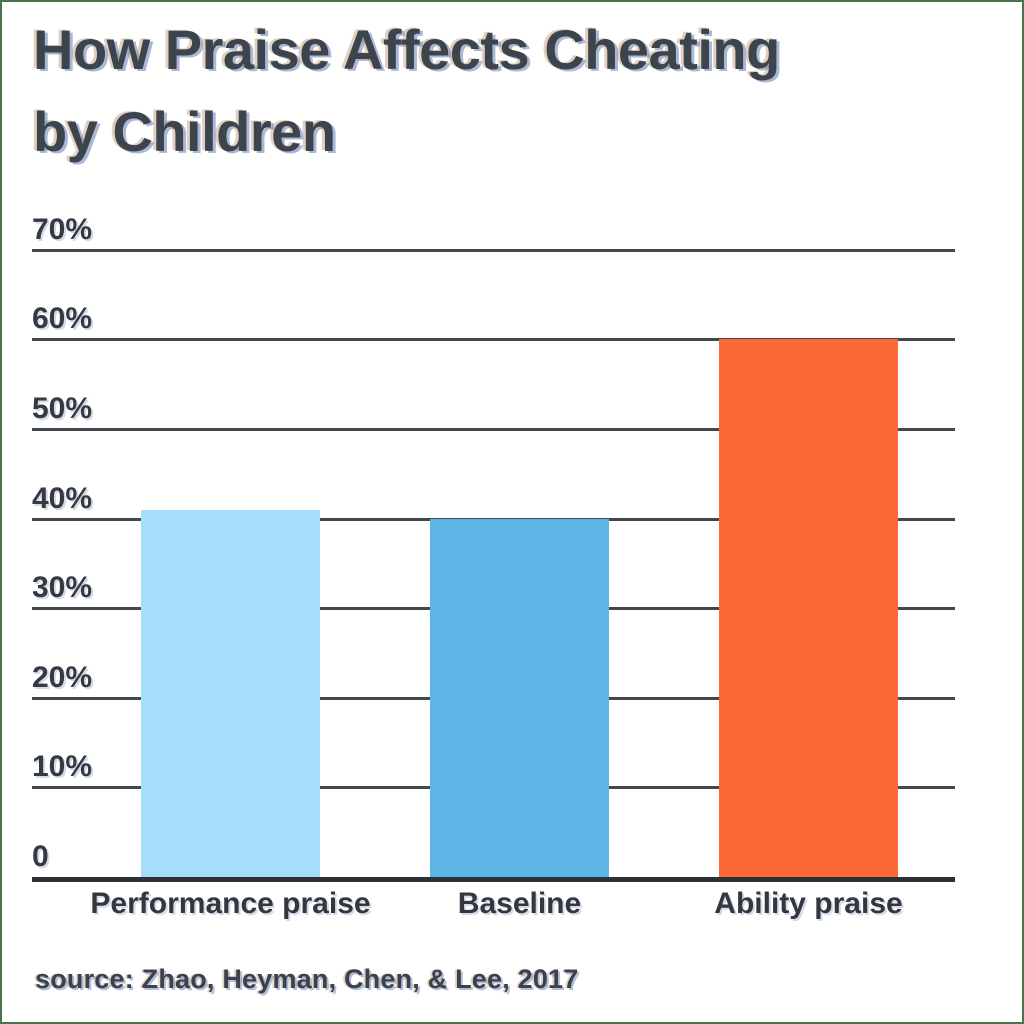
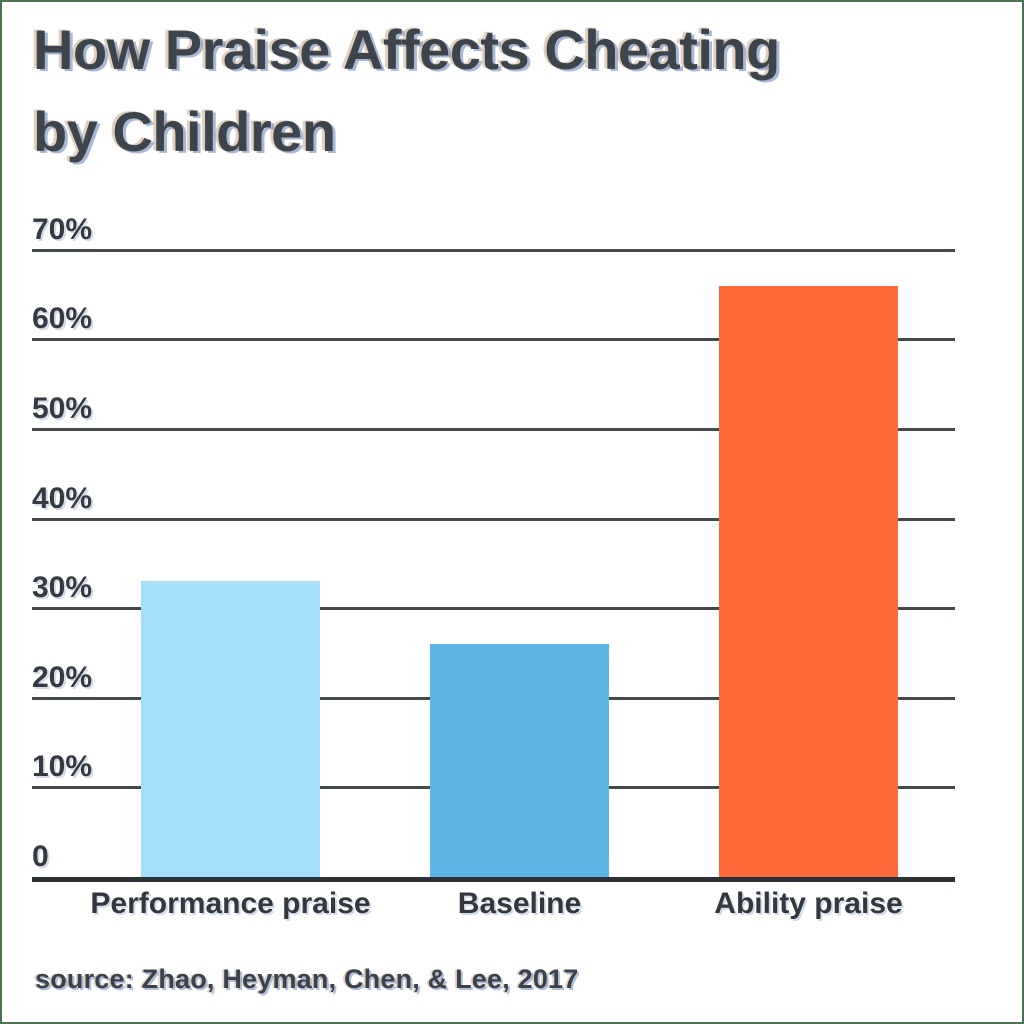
Performance praise: 41% -> 33%
Baseline: 40% -> 26%
Ability praise: 60% -> 66%
